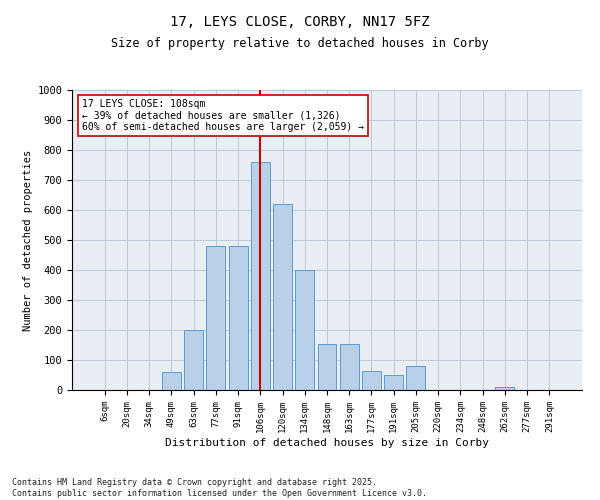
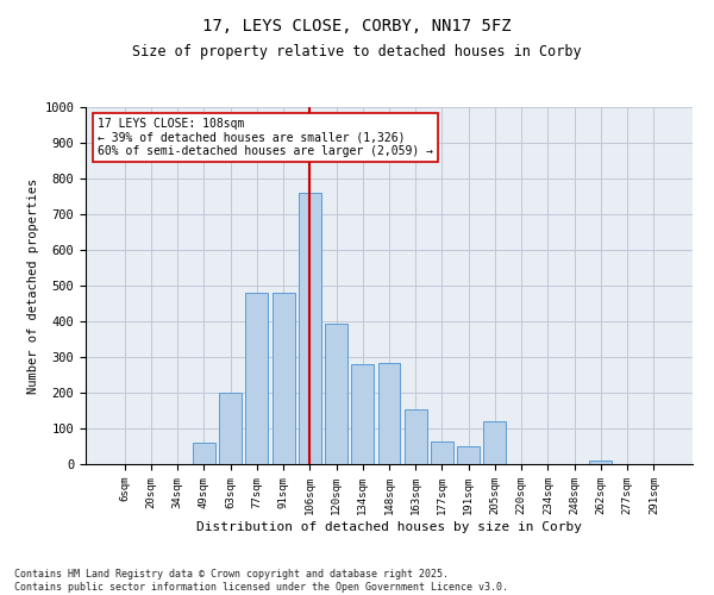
120sqm: 620 -> 395
134sqm: 400 -> 280
148sqm: 155 -> 285
205sqm: 80 -> 120
